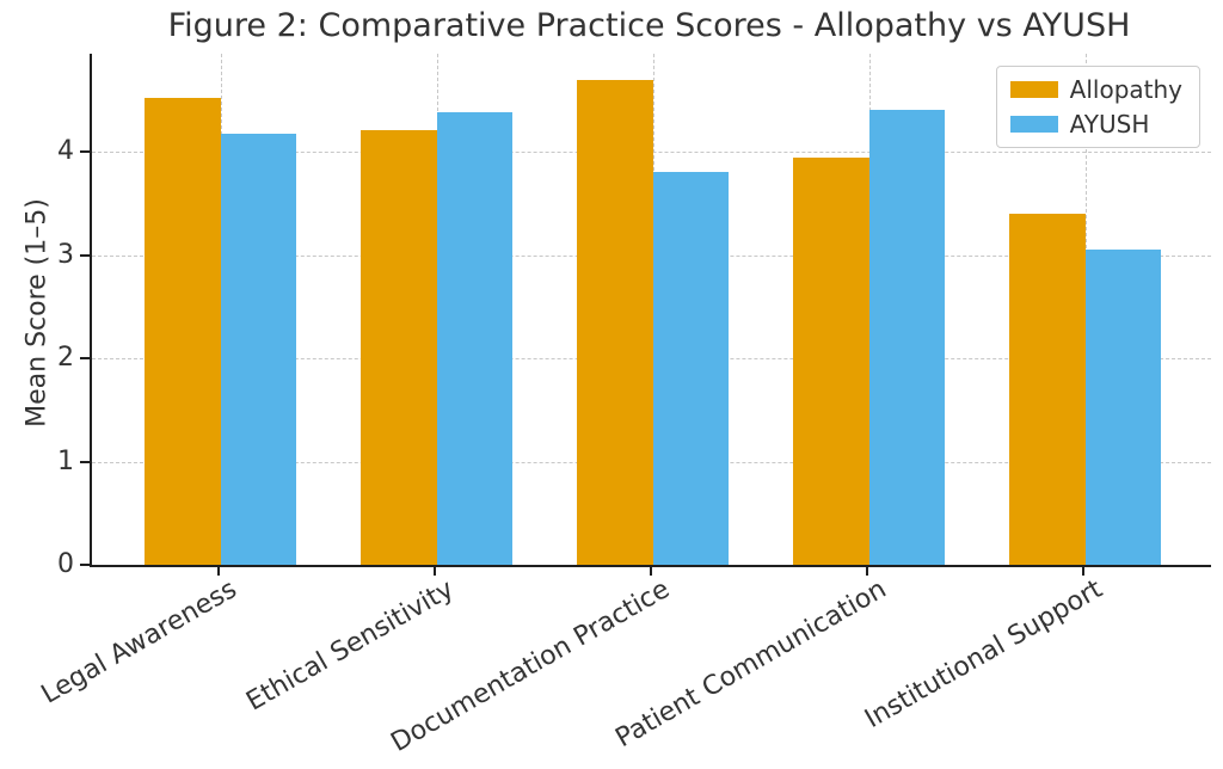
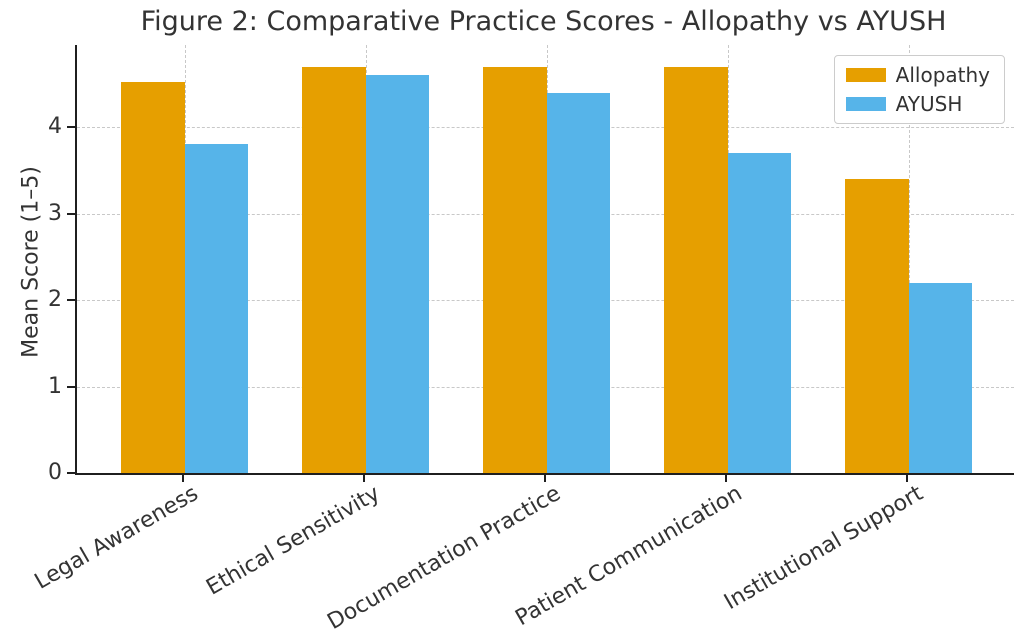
AYUSH/Legal Awareness: 4.2 -> 3.8
Allopathy/Ethical Sensitivity: 4.2 -> 4.7
AYUSH/Ethical Sensitivity: 4.4 -> 4.6
AYUSH/Documentation Practice: 3.8 -> 4.4
Allopathy/Patient Communication: 3.9 -> 4.7
AYUSH/Patient Communication: 4.4 -> 3.7
AYUSH/Institutional Support: 3.0 -> 2.2
